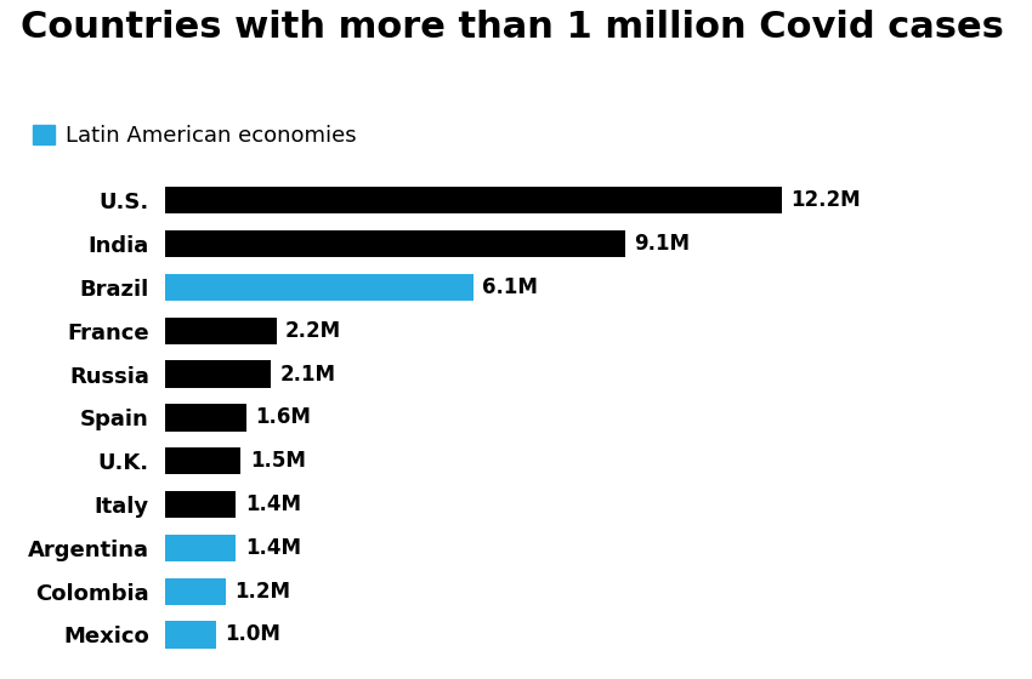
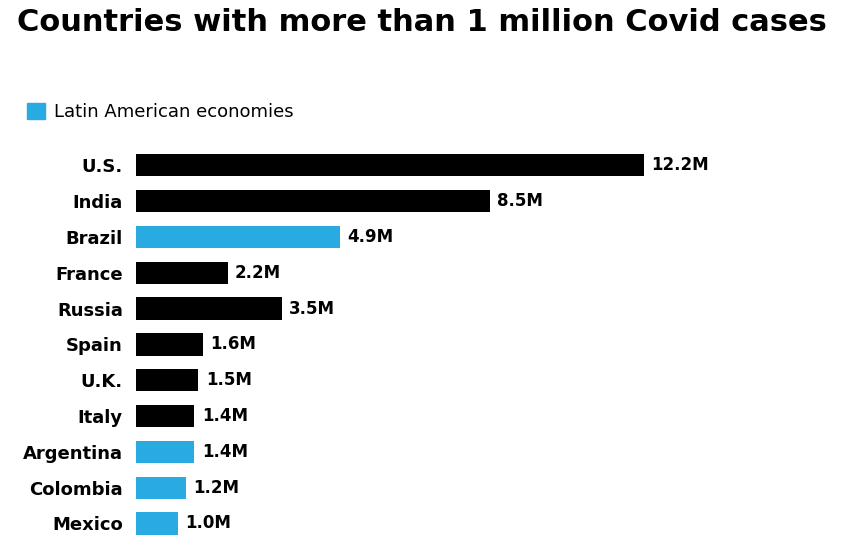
India: 9.1M -> 8.5M
Brazil: 6.1M -> 4.9M
Russia: 2.1M -> 3.5M
